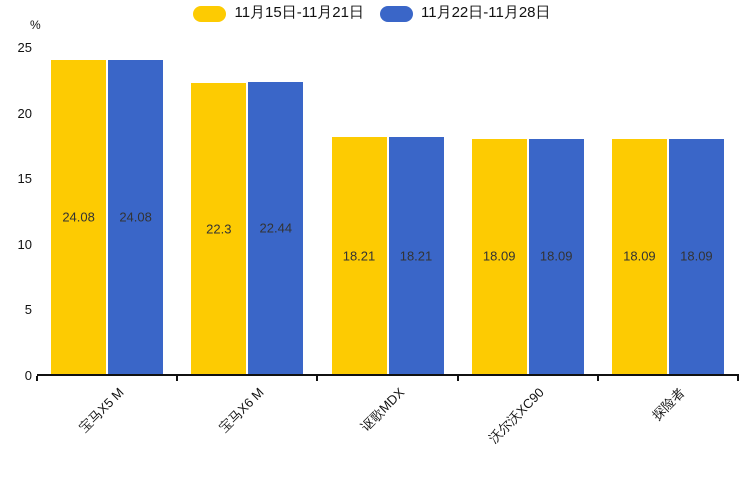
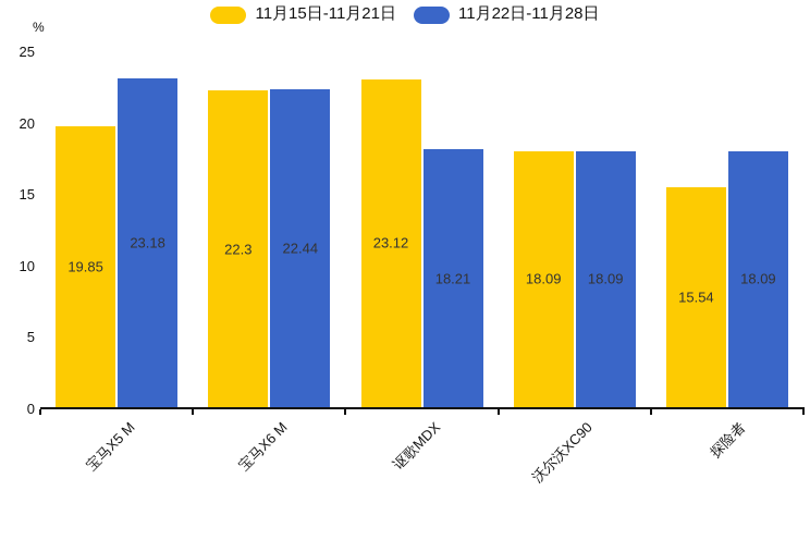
11月15日-11月21日/宝马X5 M: 24.08 -> 19.85
11月22日-11月28日/宝马X5 M: 24.08 -> 23.18
11月15日-11月21日/讴歌MDX: 18.21 -> 23.12
11月15日-11月21日/探险者: 18.09 -> 15.54
